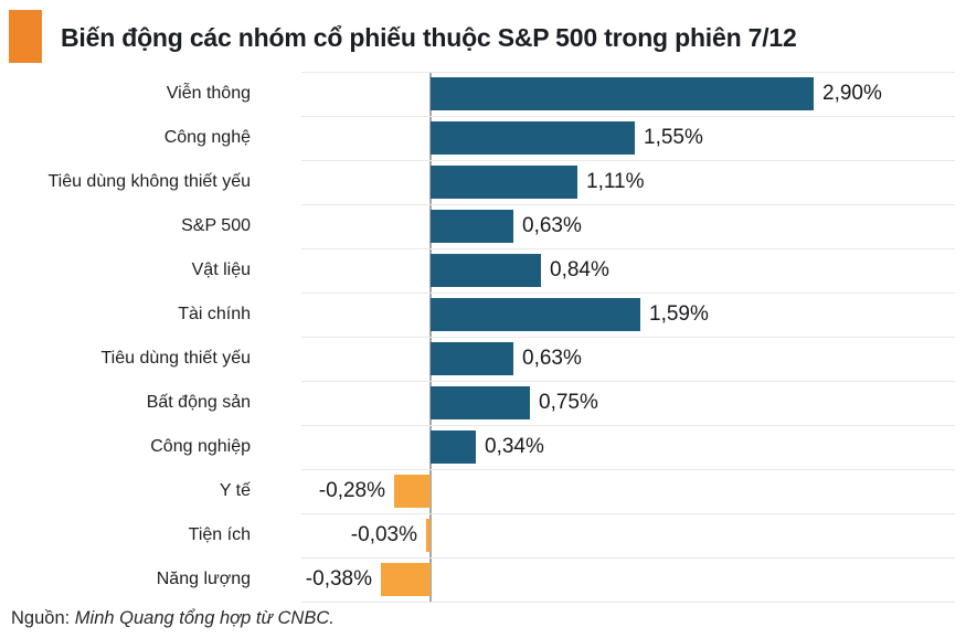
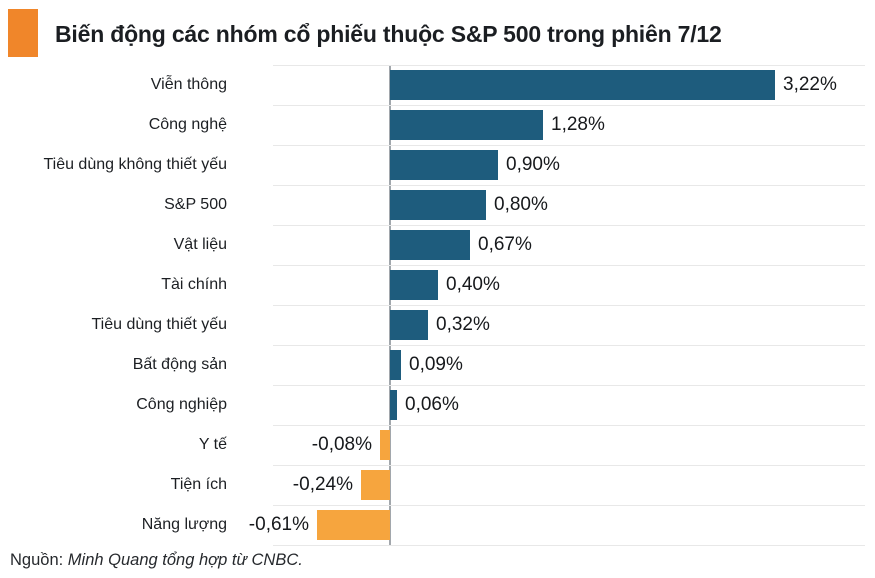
Viễn thông: 2,90% -> 3,22%
Công nghệ: 1,55% -> 1,28%
Tiêu dùng không thiết yếu: 1,11% -> 0,90%
S&P 500: 0,63% -> 0,80%
Vật liệu: 0,84% -> 0,67%
Tài chính: 1,59% -> 0,40%
Tiêu dùng thiết yếu: 0,63% -> 0,32%
Bất động sản: 0,75% -> 0,09%
Công nghiệp: 0,34% -> 0,06%
Y tế: -0,28% -> -0,08%
Tiện ích: -0,03% -> -0,24%
Năng lượng: -0,38% -> -0,61%
